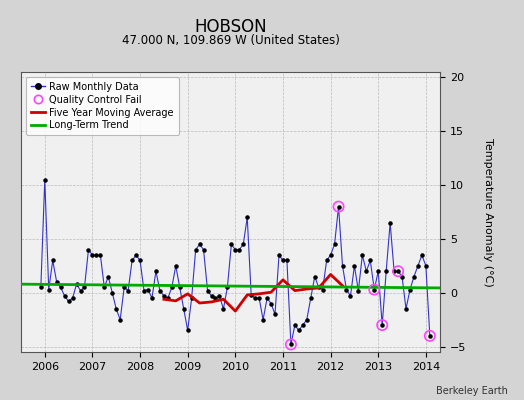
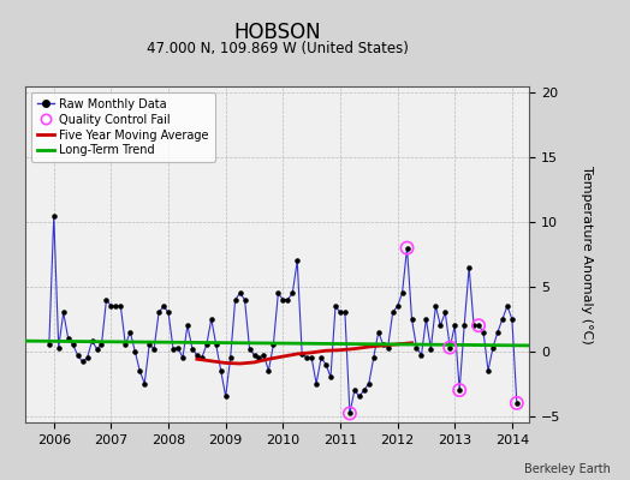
Five Year Moving Average/2009: -0.1 -> -0.9
Five Year Moving Average/2010: -1.7 -> -0.4
Five Year Moving Average/2011: 1.2 -> 0.1
Five Year Moving Average/2012: 1.7 -> 0.6
